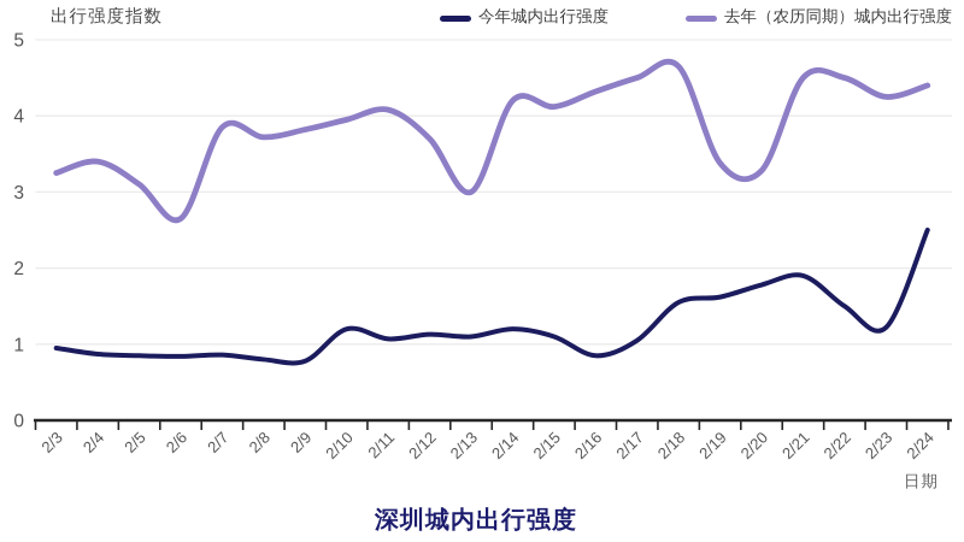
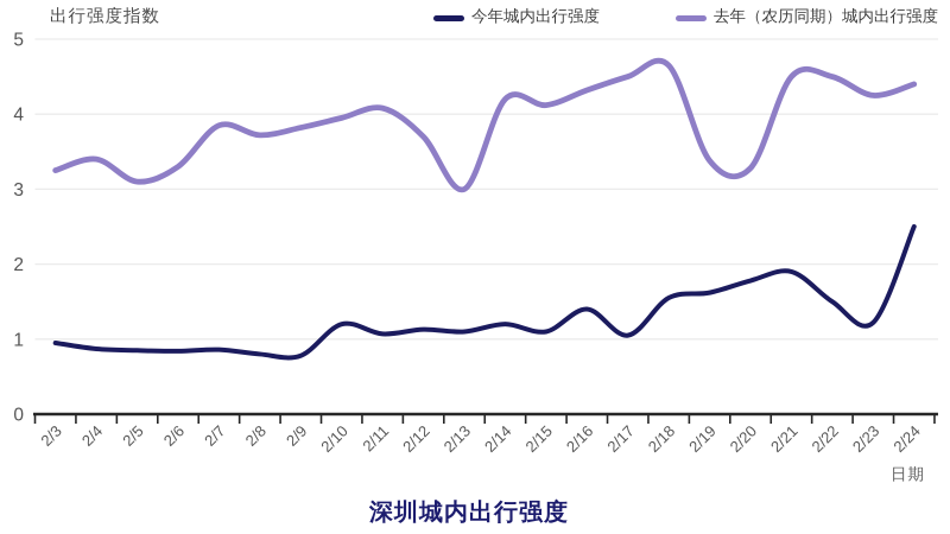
去年（农历同期）城内出行强度/2/6: 2.6 -> 3.3
今年城内出行强度/2/16: 0.8 -> 1.4
